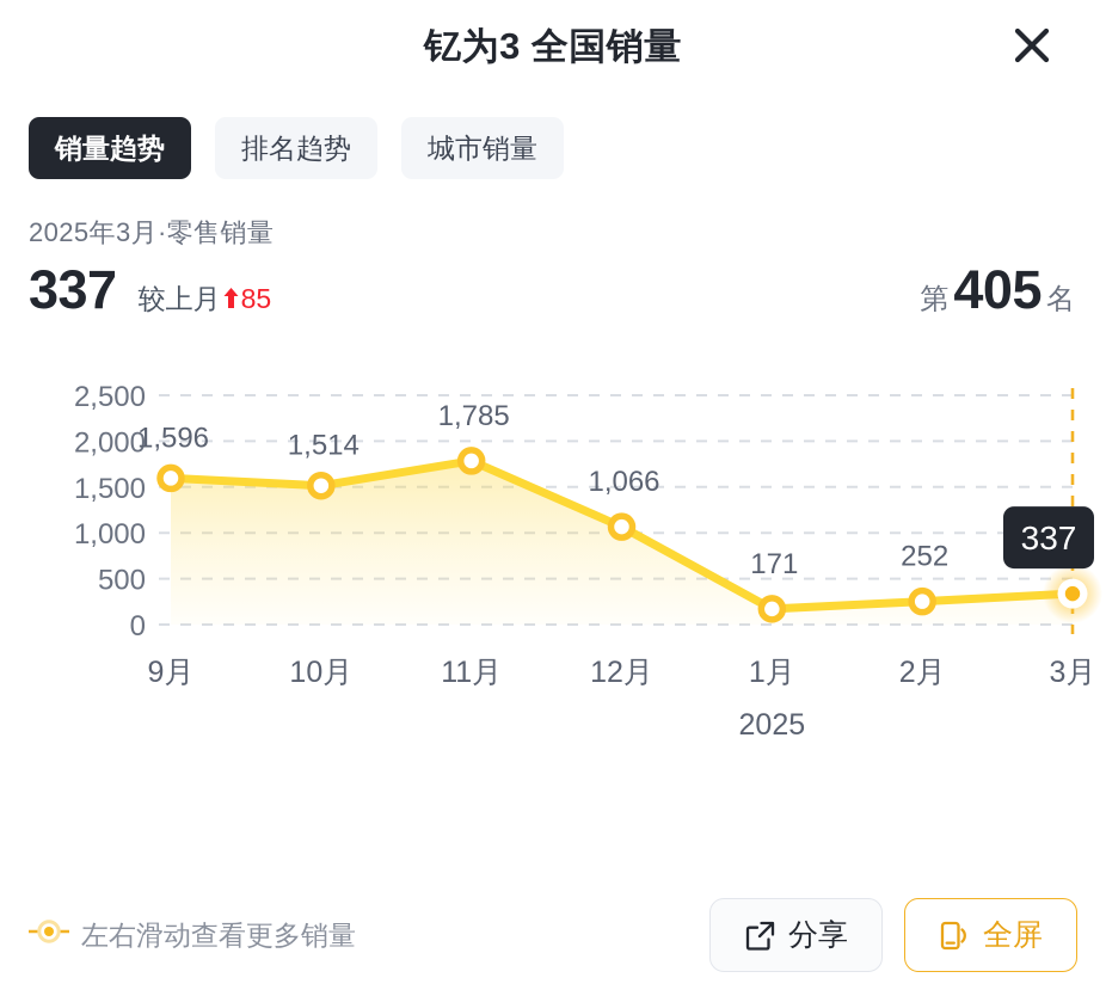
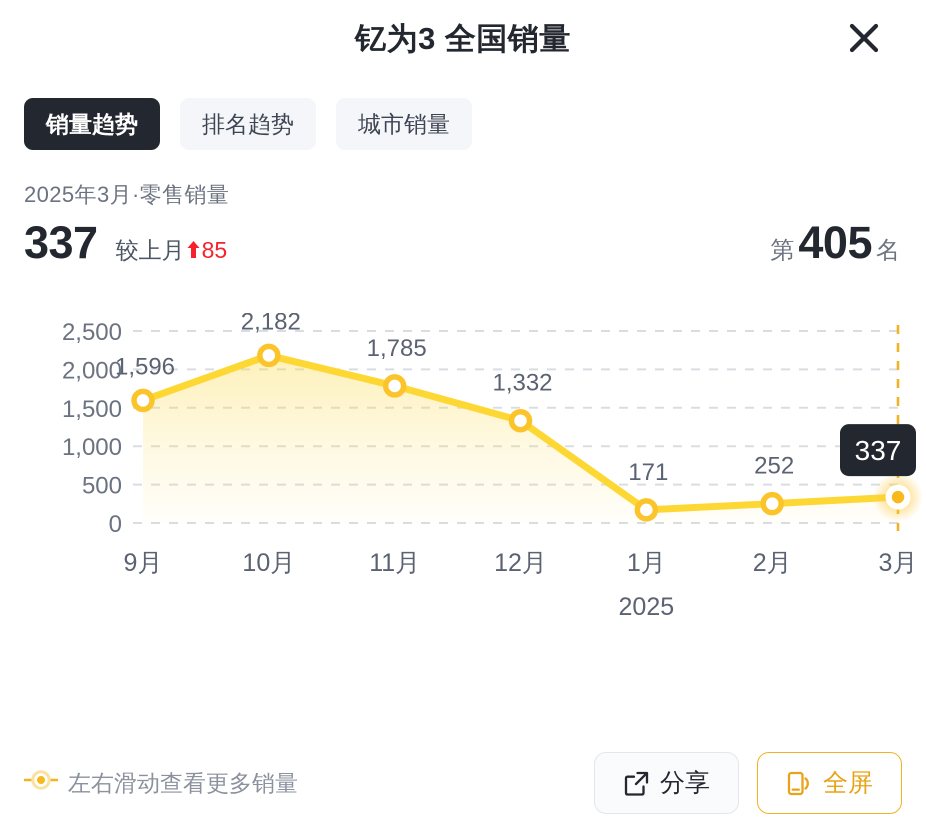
10月: 1,514 -> 2,182
12月: 1,066 -> 1,332
